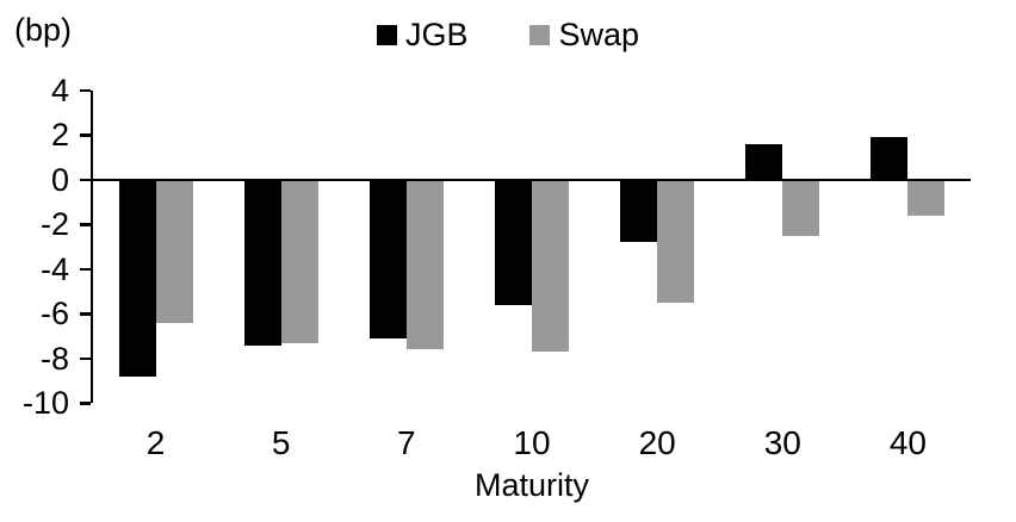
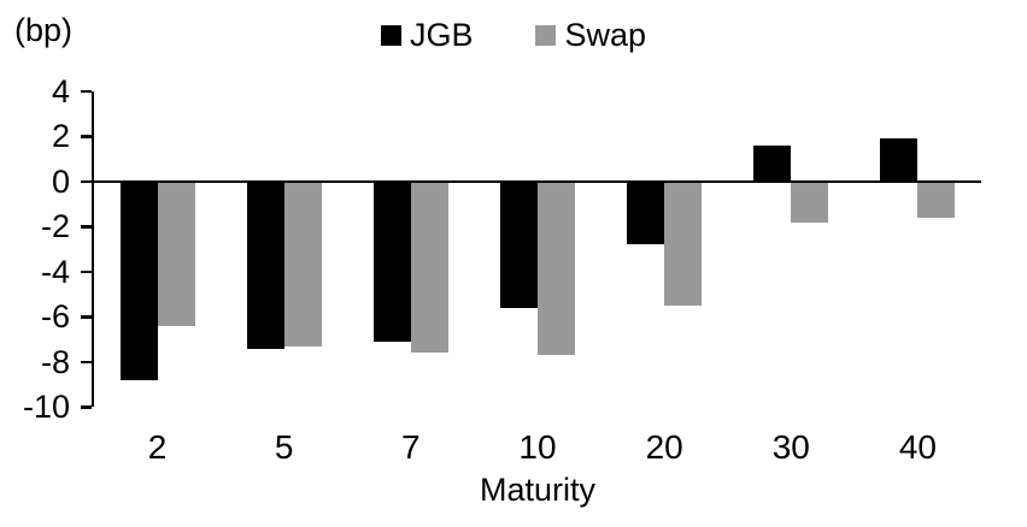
Swap/30: -2.5 -> -1.8
